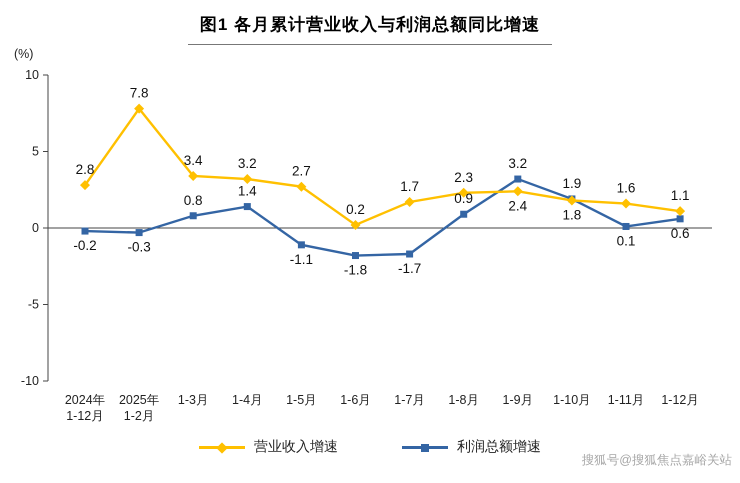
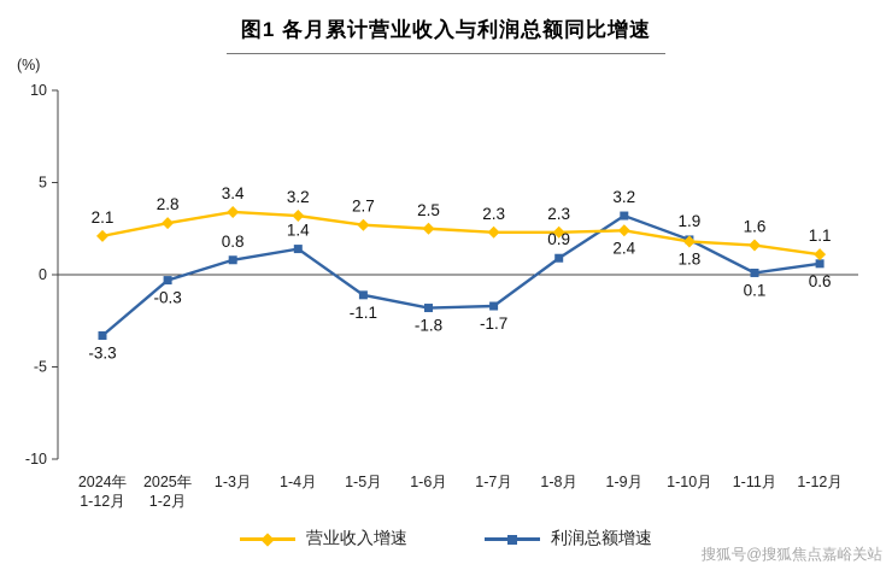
营业收入增速/2024年 1-12月: 2.8 -> 2.1
利润总额增速/2024年 1-12月: -0.2 -> -3.3
营业收入增速/2025年 1-2月: 7.8 -> 2.8
营业收入增速/1-6月: 0.2 -> 2.5
营业收入增速/1-7月: 1.7 -> 2.3
